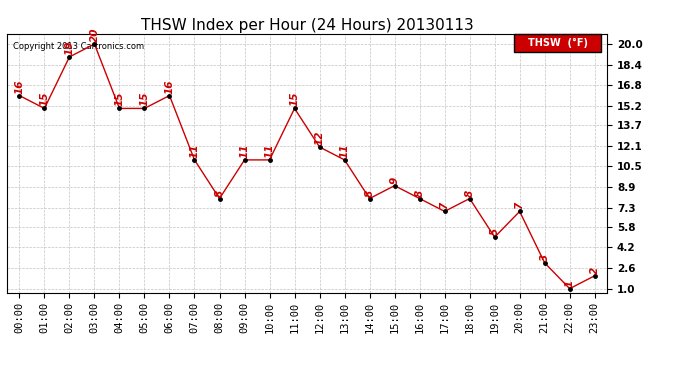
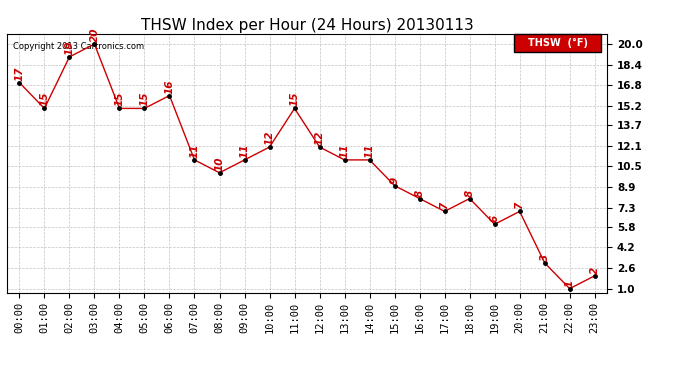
00:00: 16 -> 17
08:00: 8 -> 10
10:00: 11 -> 12
14:00: 8 -> 11
19:00: 5 -> 6
